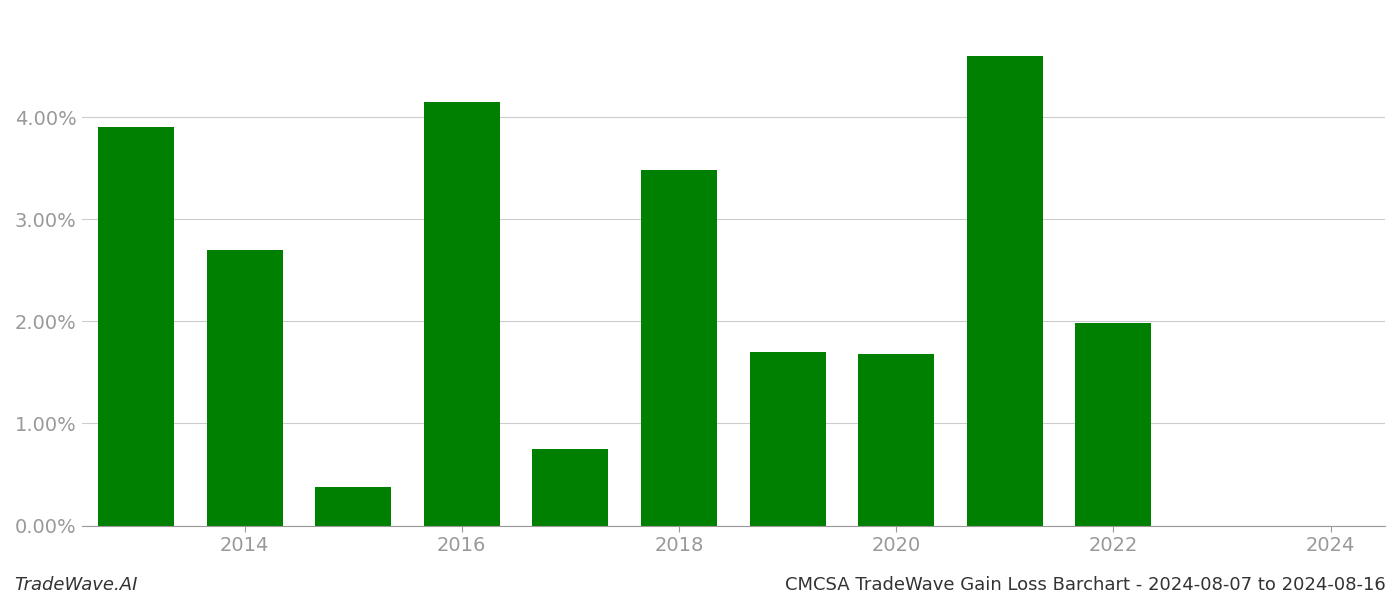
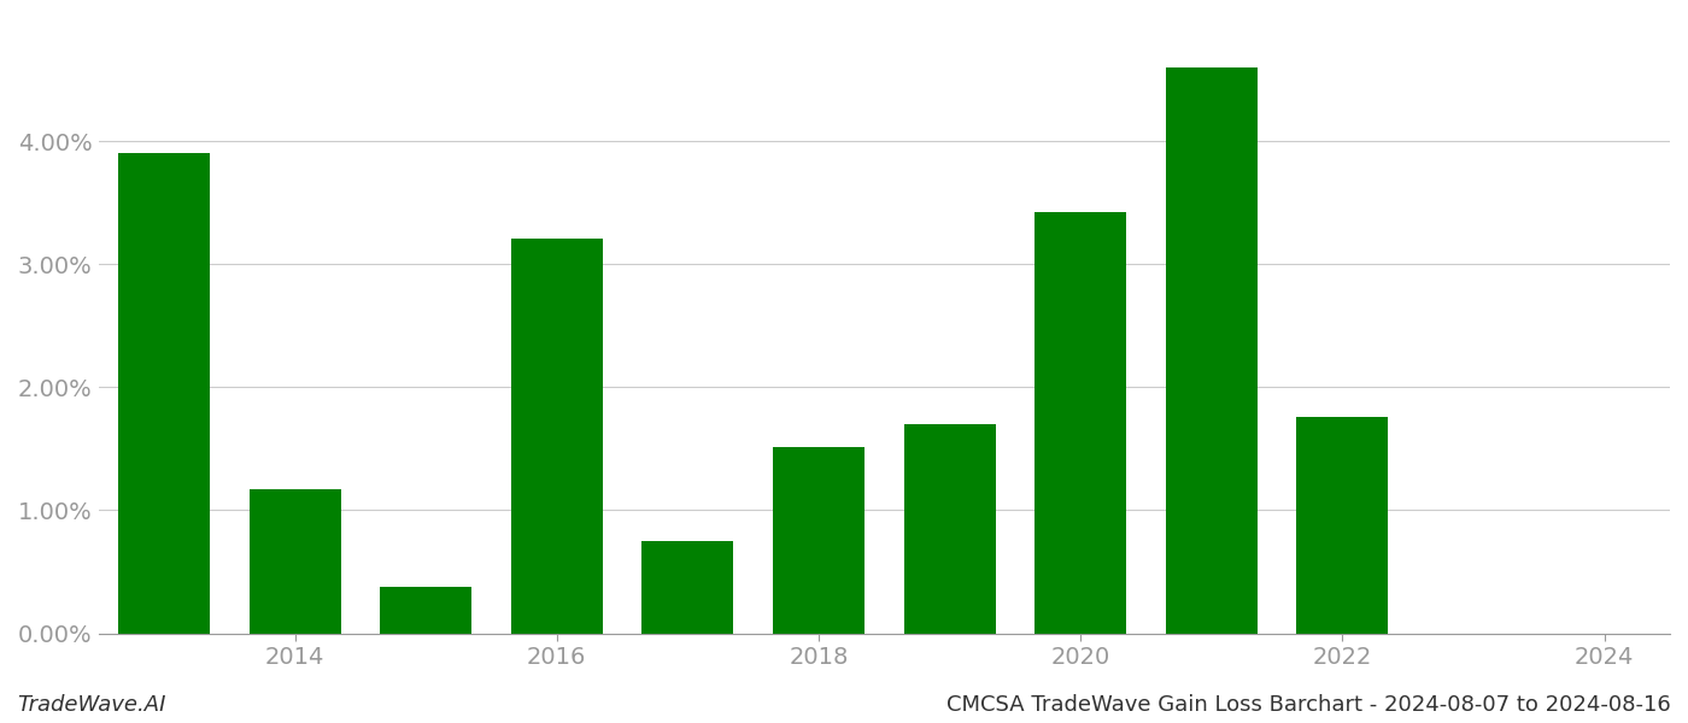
2014: 2.70% -> 1.17%
2016: 4.15% -> 3.21%
2018: 3.48% -> 1.51%
2020: 1.68% -> 3.42%
2022: 1.98% -> 1.76%
